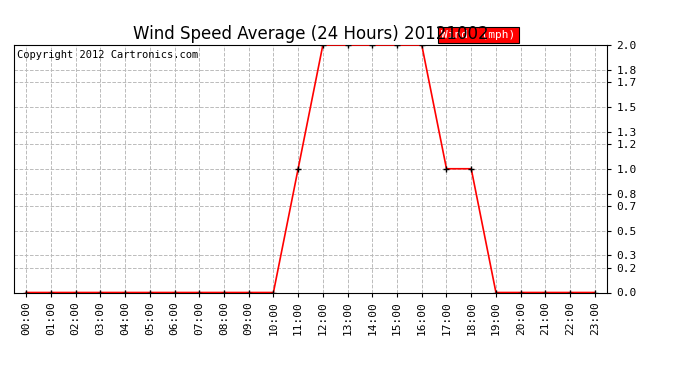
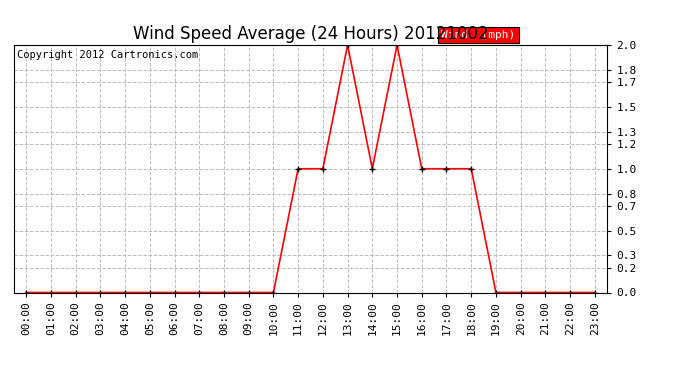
12:00: 2 -> 1
14:00: 2 -> 1
16:00: 2 -> 1
